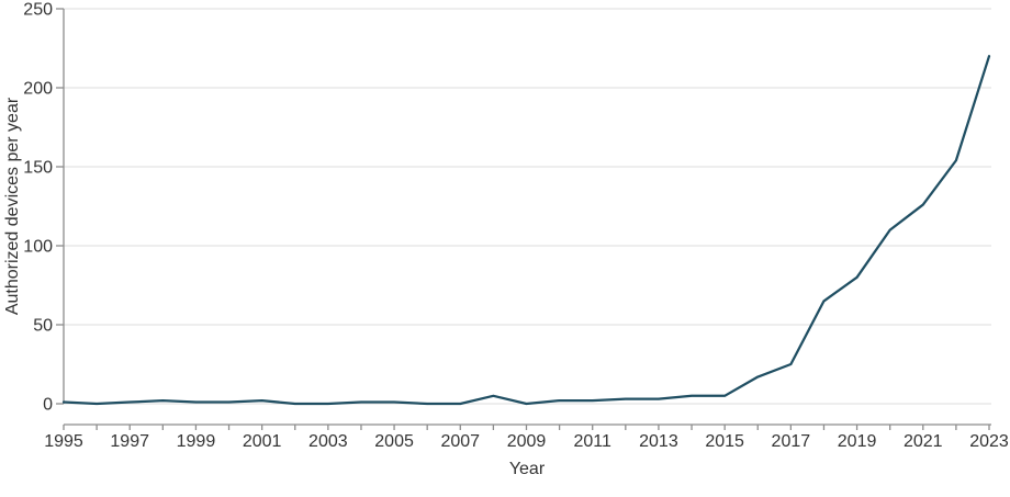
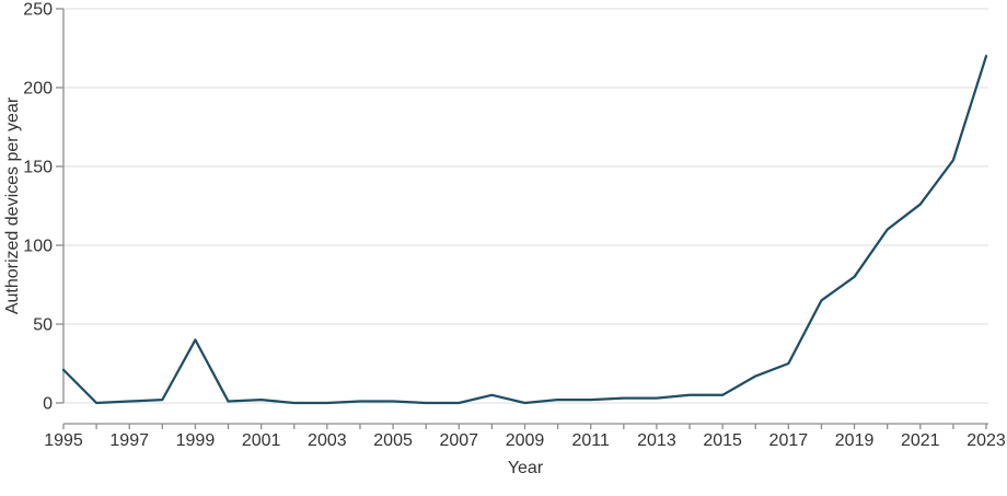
1995: 1 -> 21
1999: 1 -> 40
